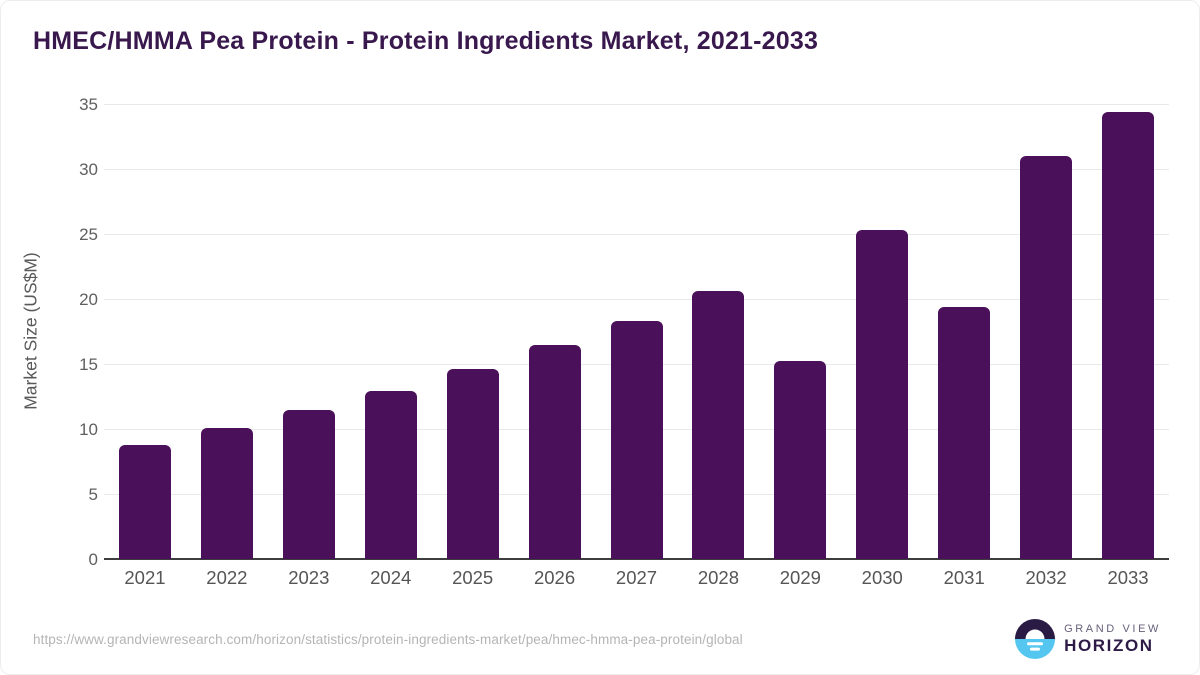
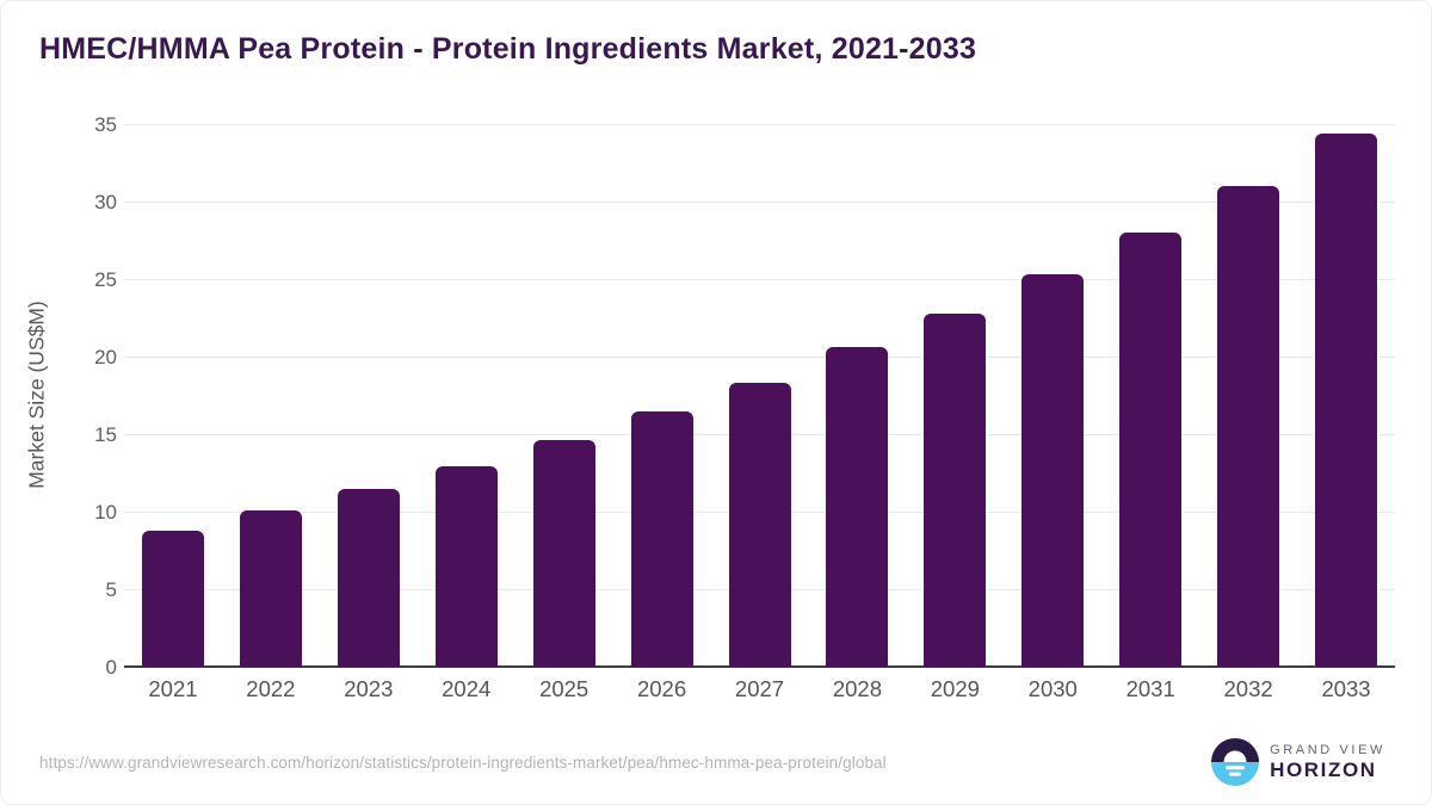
2029: 15.2 -> 22.8
2031: 19.4 -> 28.0
